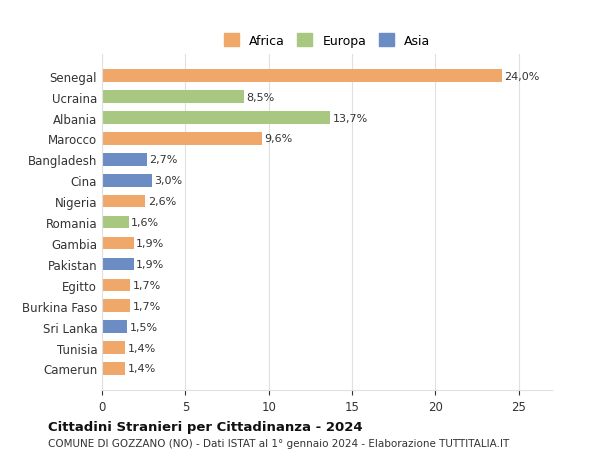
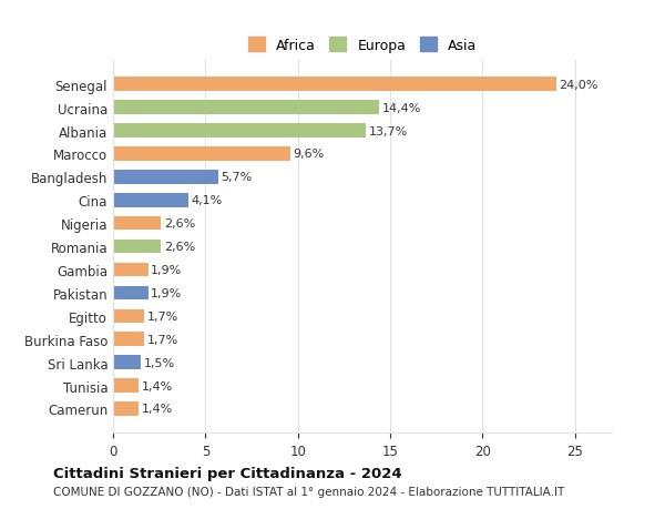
Ucraina: 8,5% -> 14,4%
Bangladesh: 2,7% -> 5,7%
Cina: 3,0% -> 4,1%
Romania: 1,6% -> 2,6%
